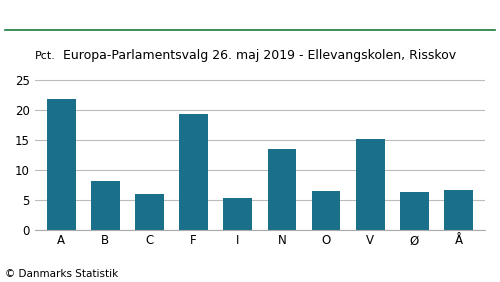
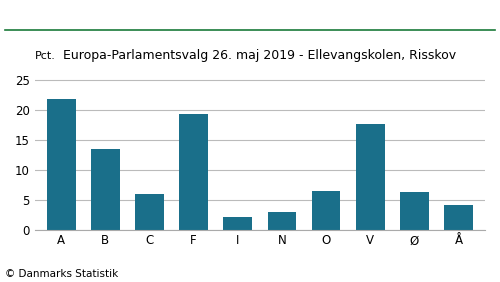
B: 8.2 -> 13.5
I: 5.4 -> 2.1
N: 13.4 -> 3.0
V: 15.2 -> 17.6
Å: 6.6 -> 4.2
